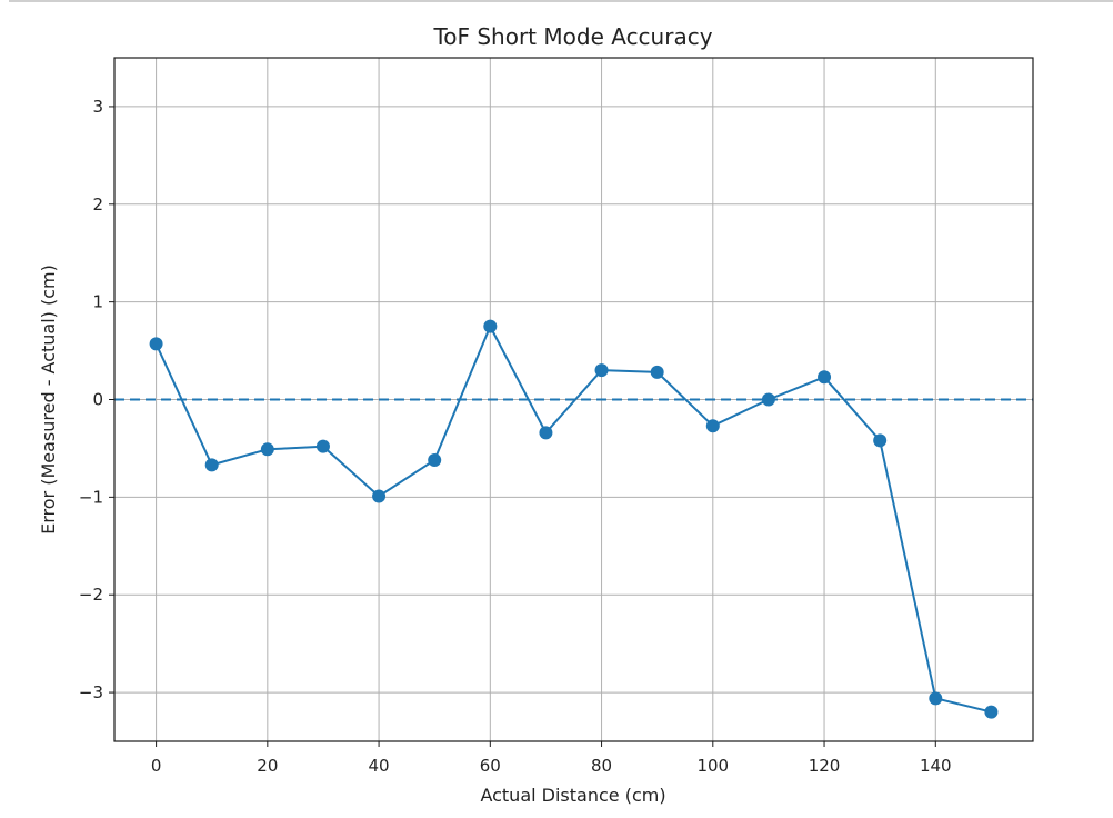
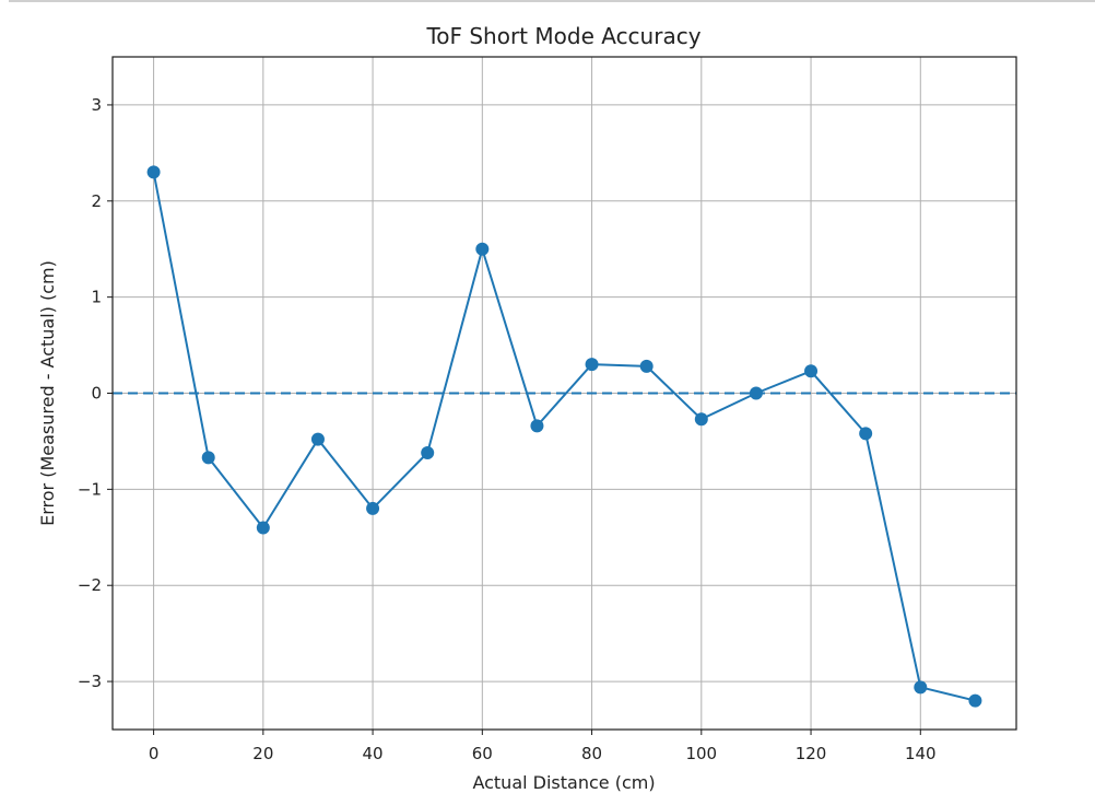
0: 0.6 -> 2.3
20: -0.5 -> -1.4
40: -1.0 -> -1.2
60: 0.8 -> 1.5
